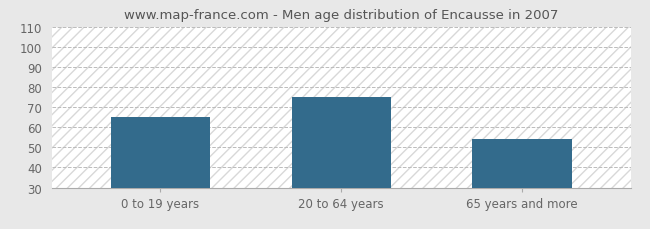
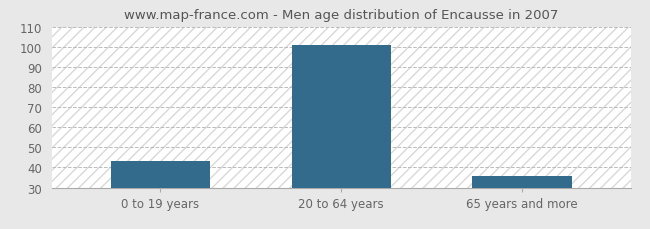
0 to 19 years: 65 -> 43
20 to 64 years: 75 -> 101
65 years and more: 54 -> 36
